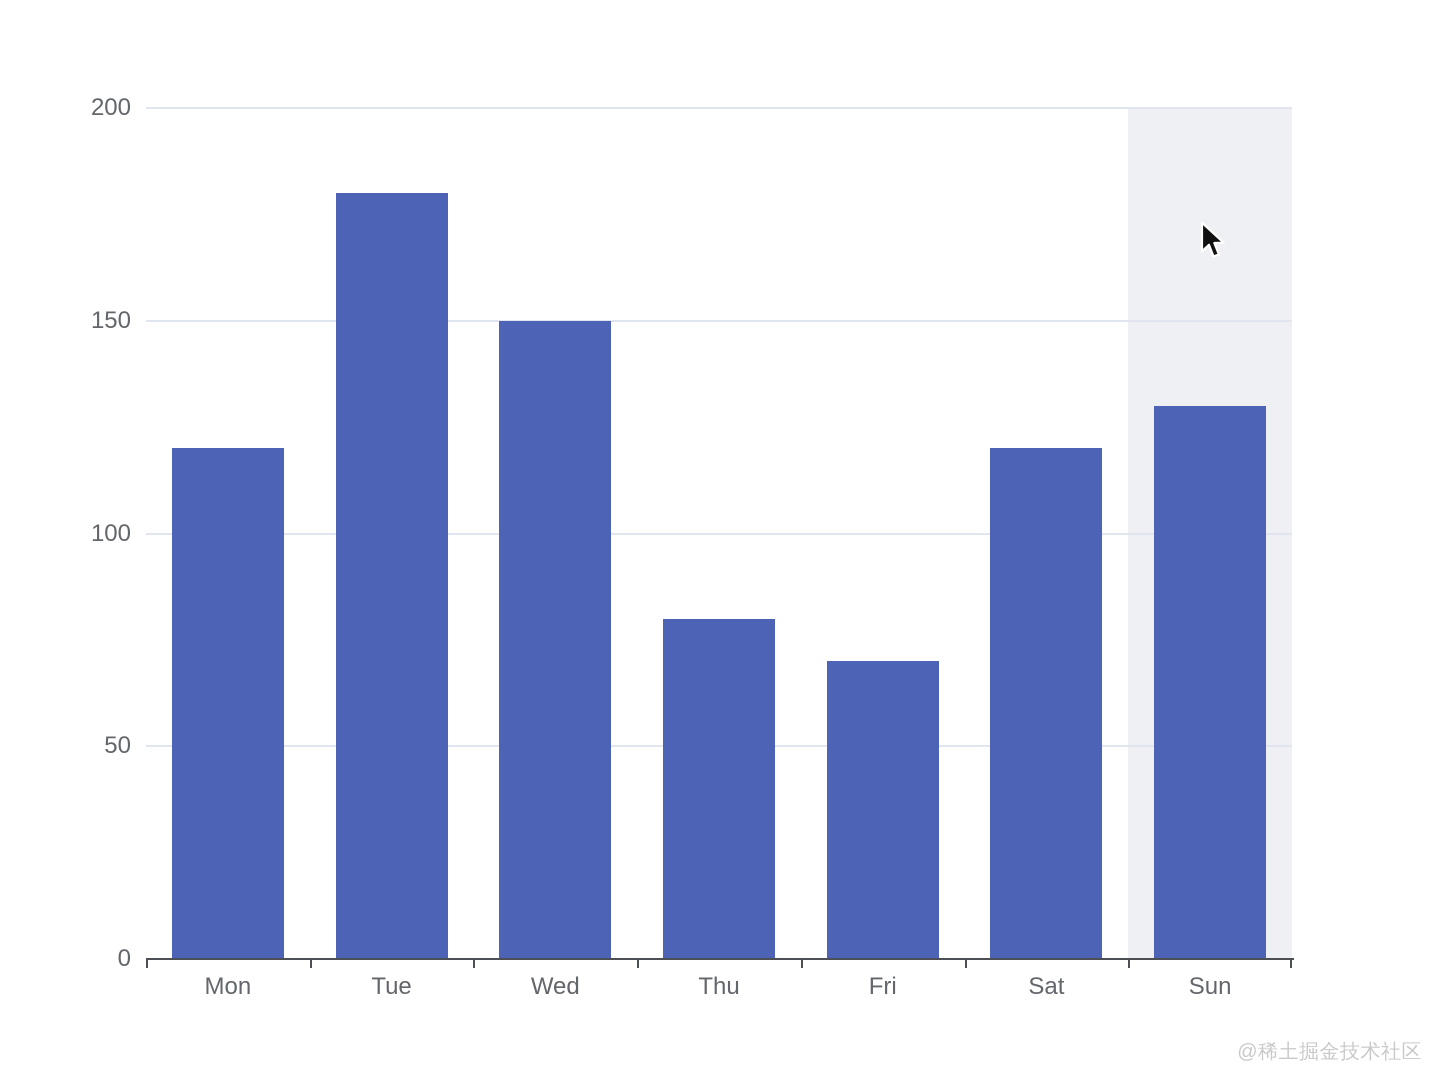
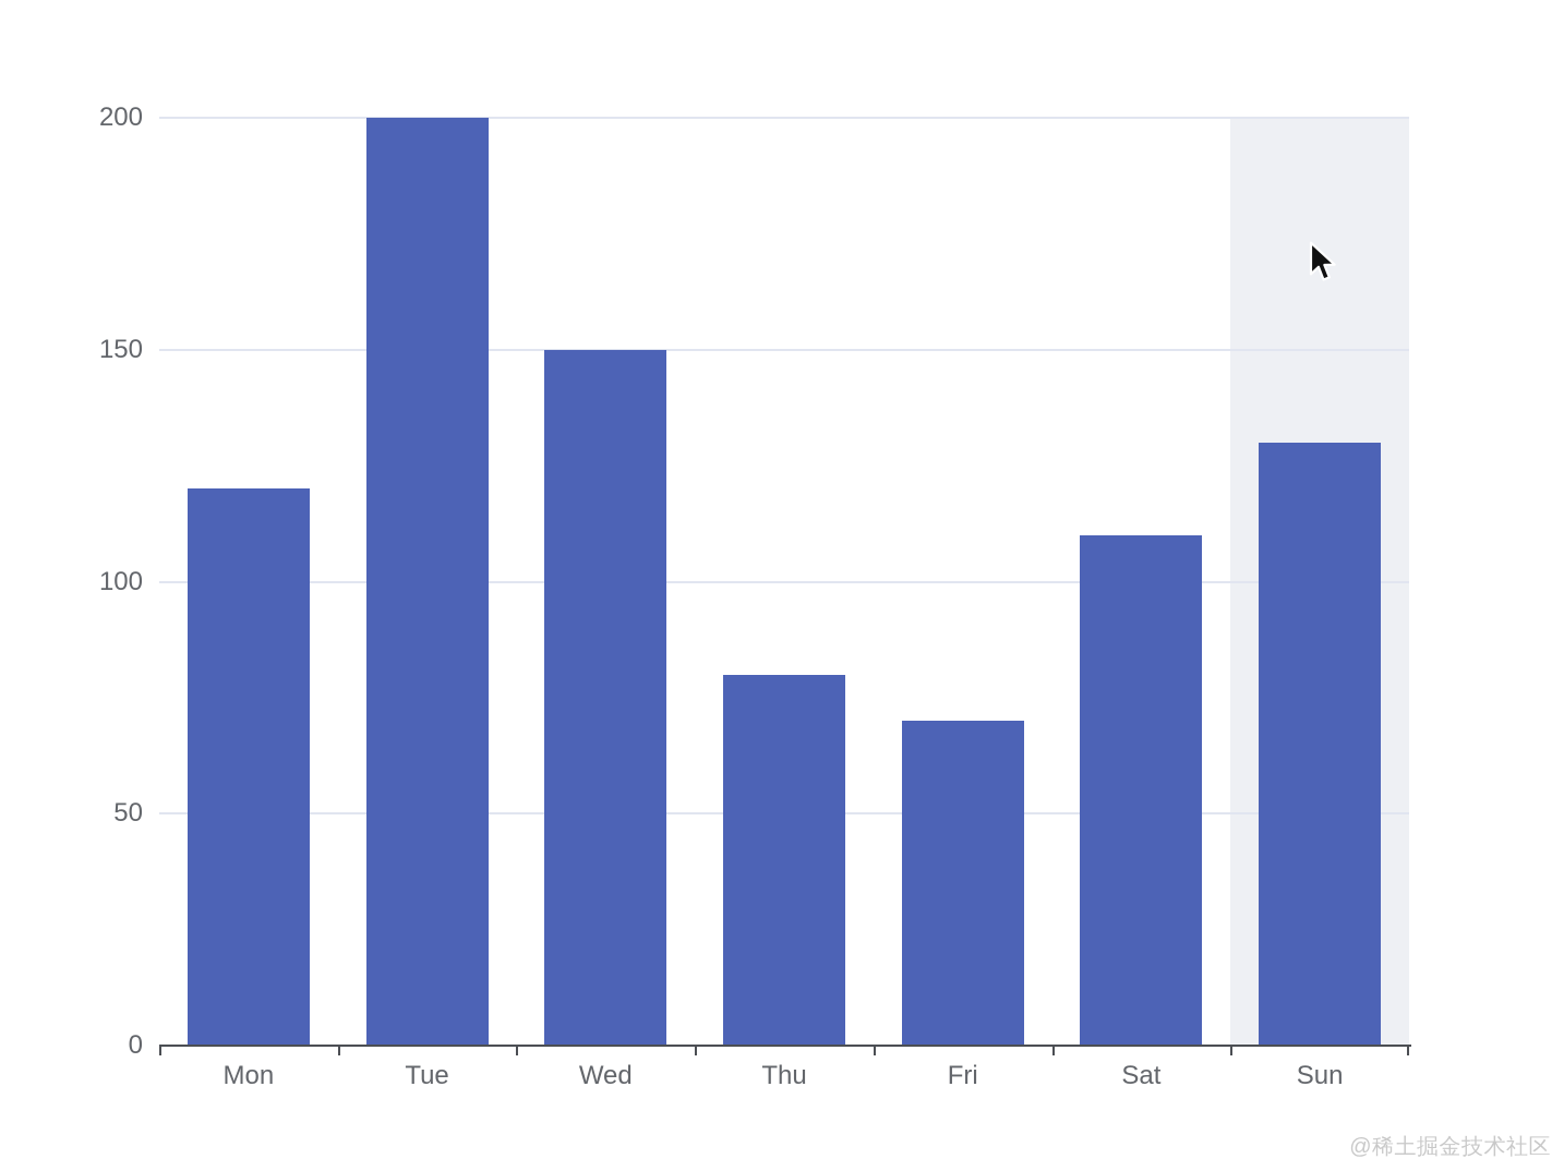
Tue: 180 -> 200
Sat: 120 -> 110
